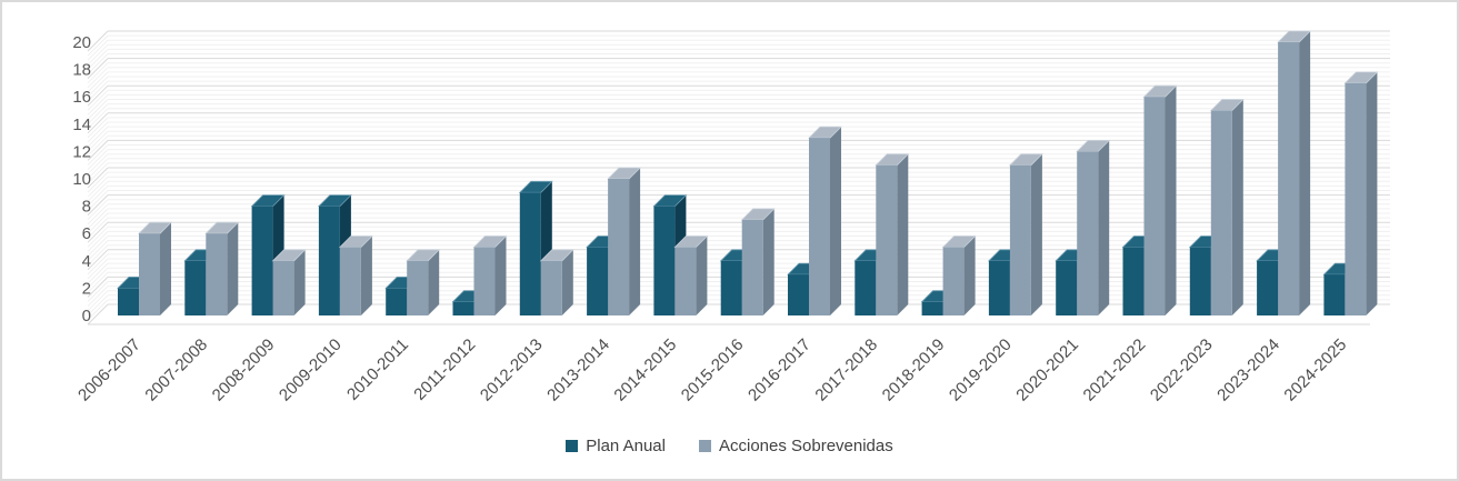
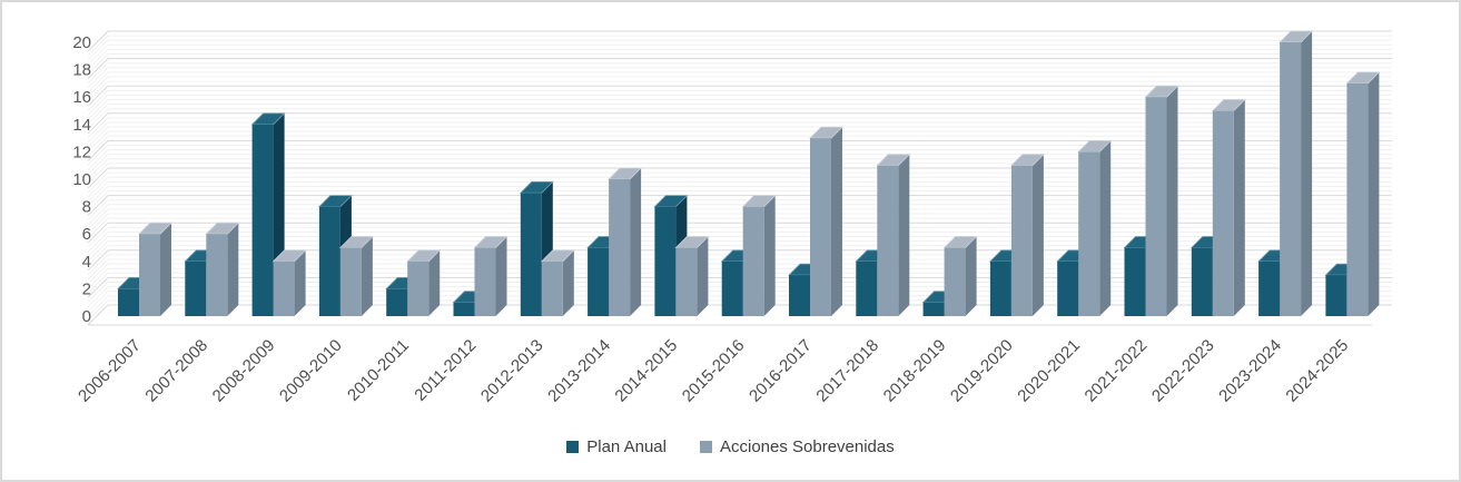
Plan Anual/2008-2009: 8 -> 14
Acciones Sobrevenidas/2015-2016: 7 -> 8
